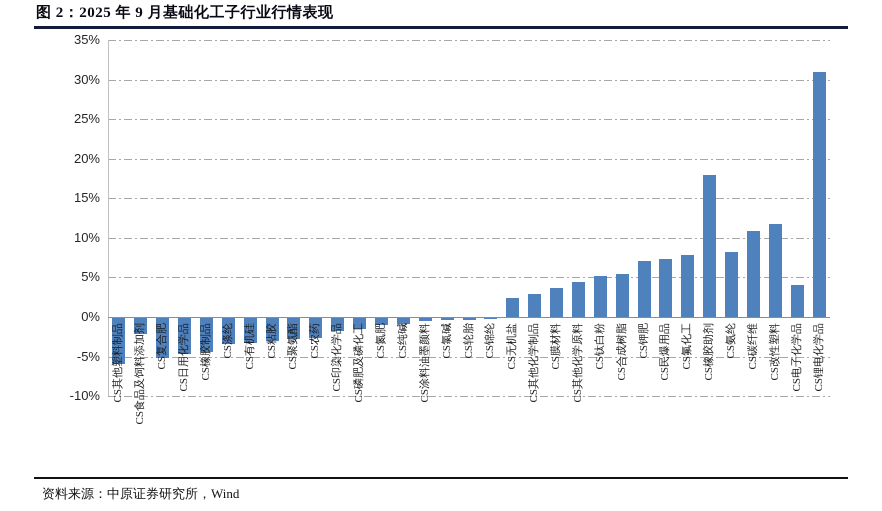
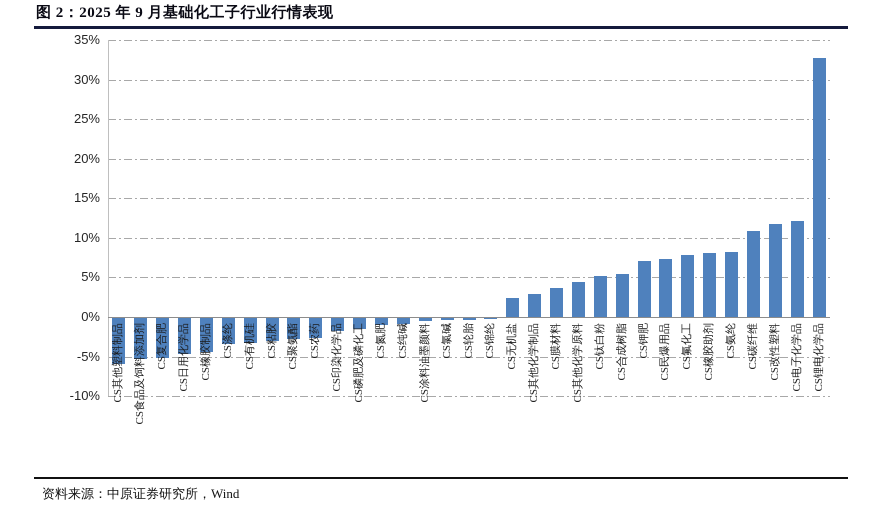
CS食品及饲料添加剂: -2% -> -5%
CS橡胶助剂: 18% -> 8%
CS电子化学品: 4% -> 12%
CS锂电化学品: 31% -> 33%
